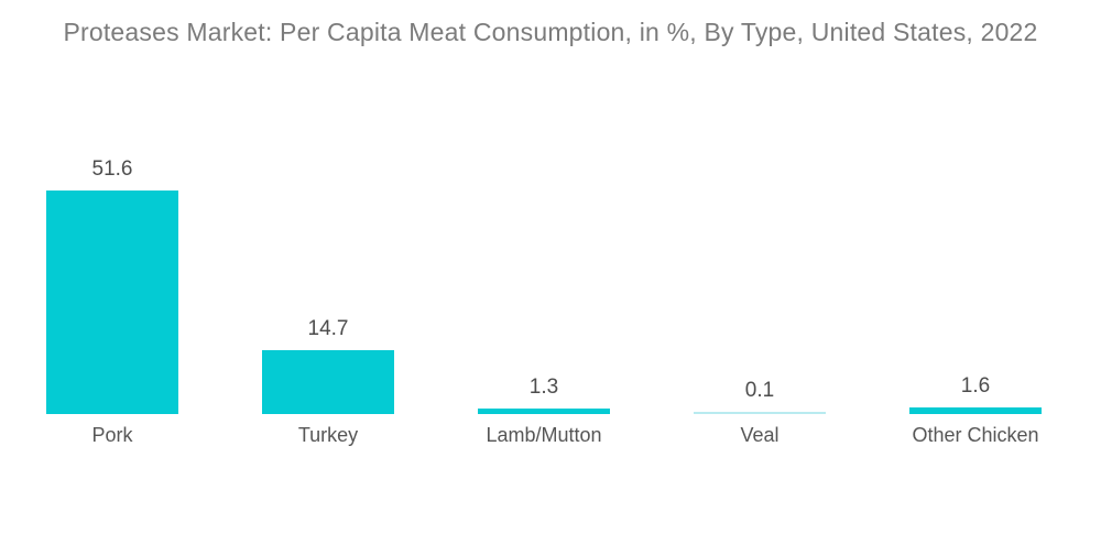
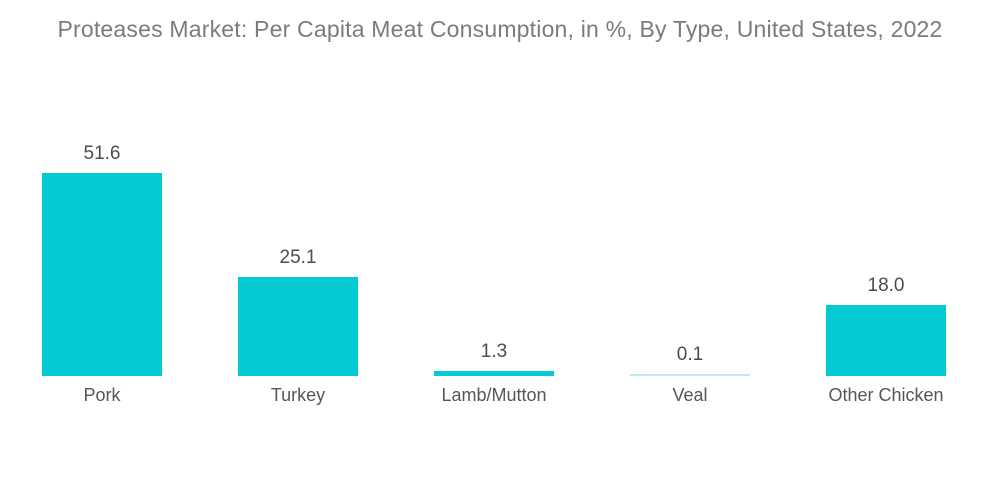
Turkey: 14.7 -> 25.1
Other Chicken: 1.6 -> 18.0
